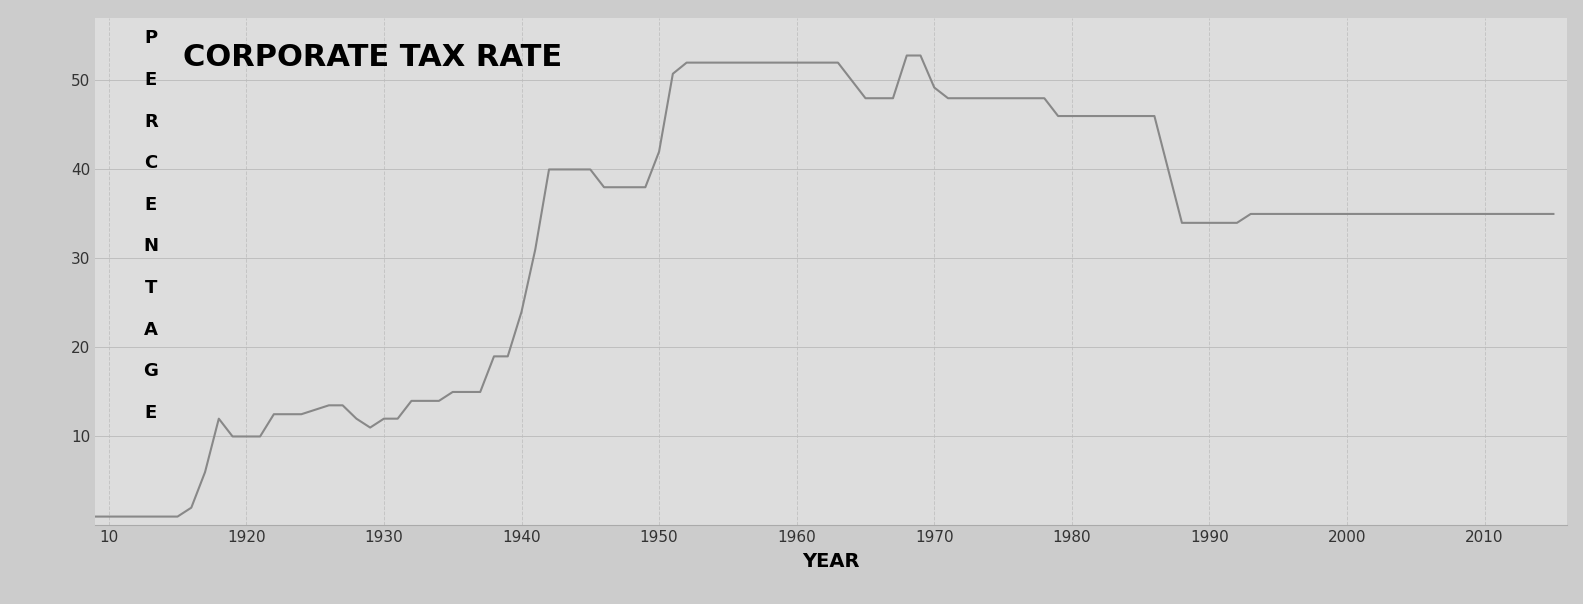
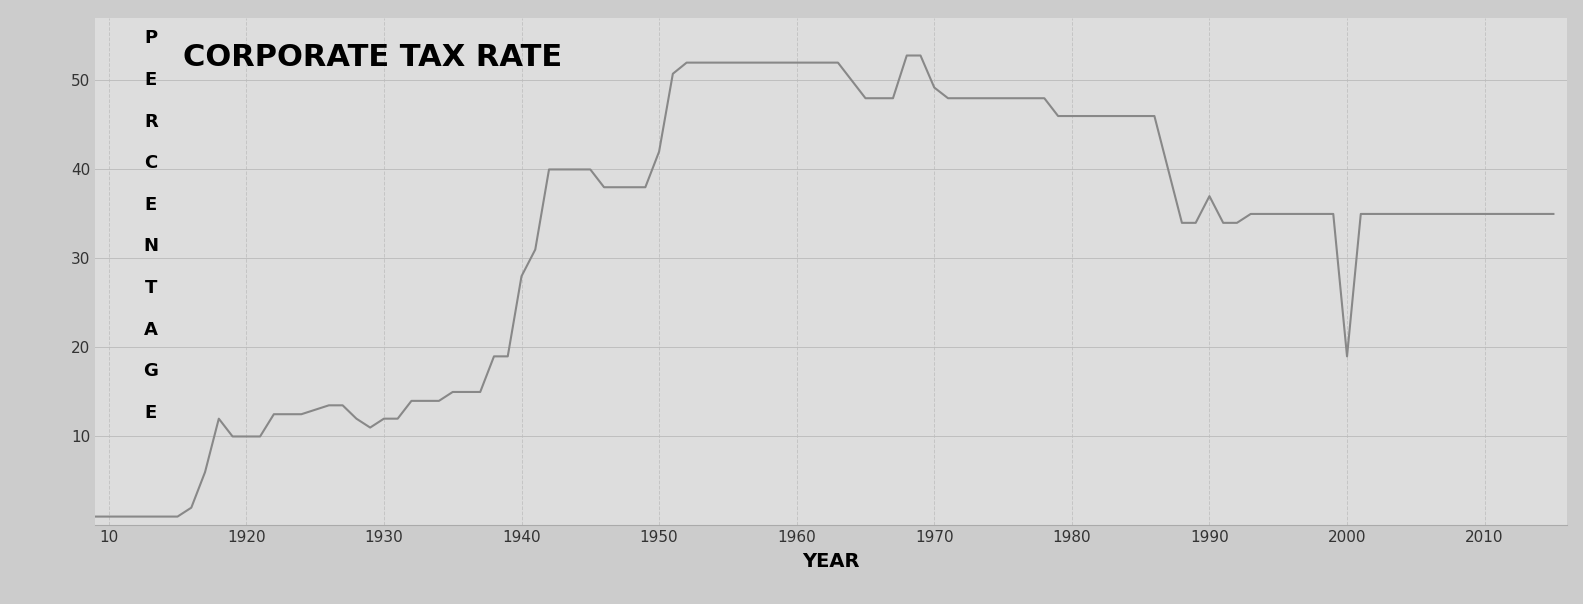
1940: 24.0 -> 28.0
1990: 34.0 -> 37.0
2000: 35.0 -> 19.0
